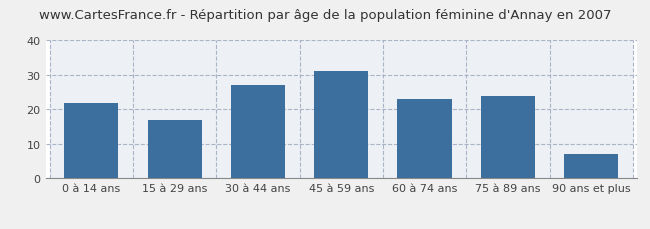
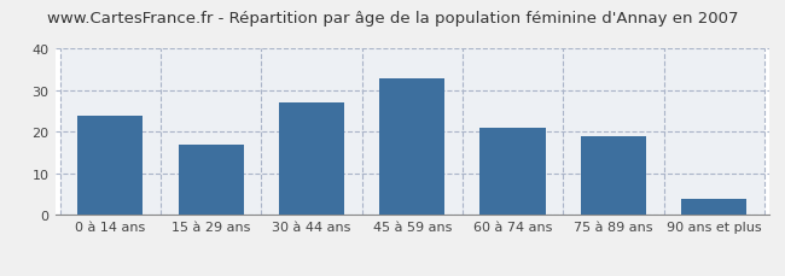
0 à 14 ans: 22 -> 24
45 à 59 ans: 31 -> 33
60 à 74 ans: 23 -> 21
75 à 89 ans: 24 -> 19
90 ans et plus: 7 -> 4
